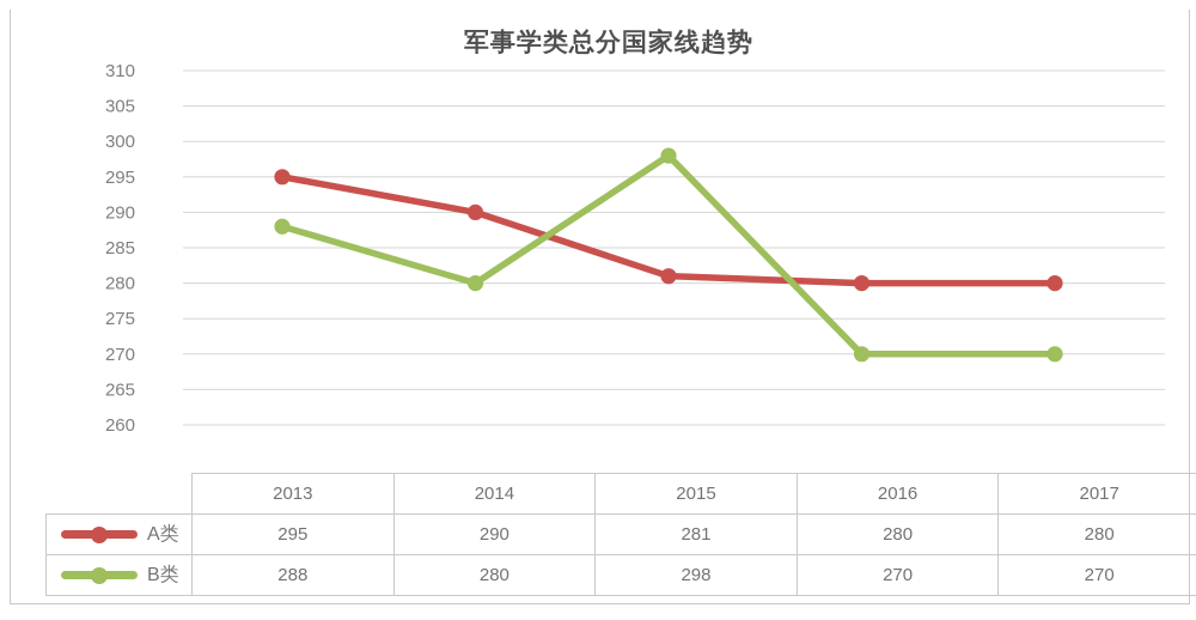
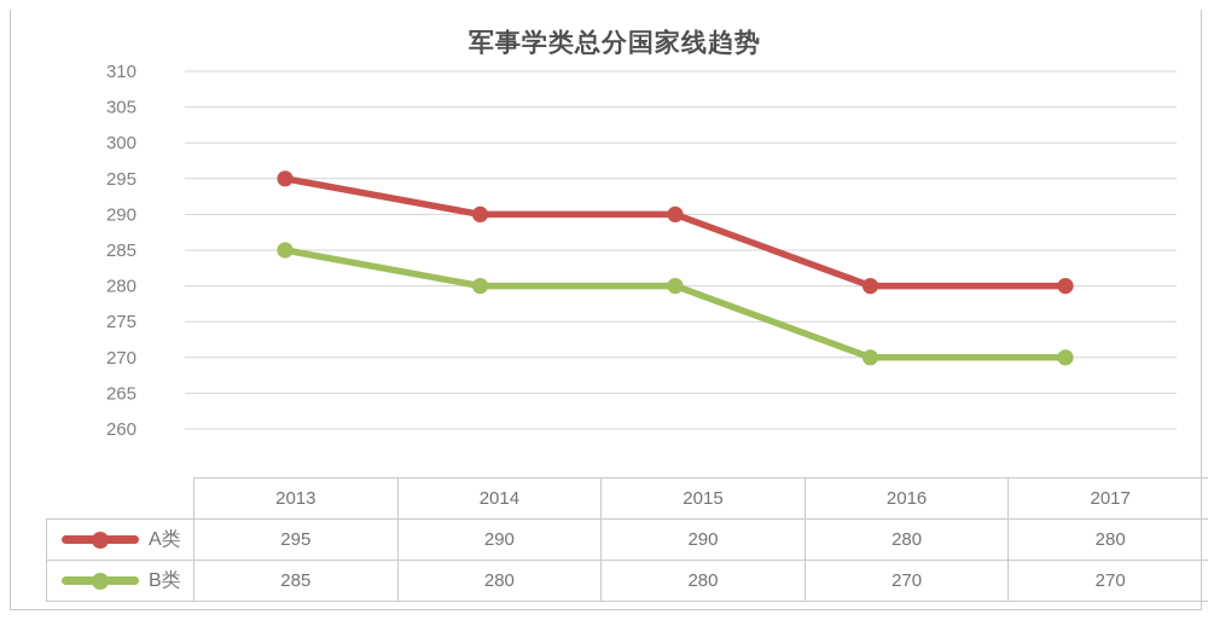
B类/2013: 288 -> 285
A类/2015: 281 -> 290
B类/2015: 298 -> 280
